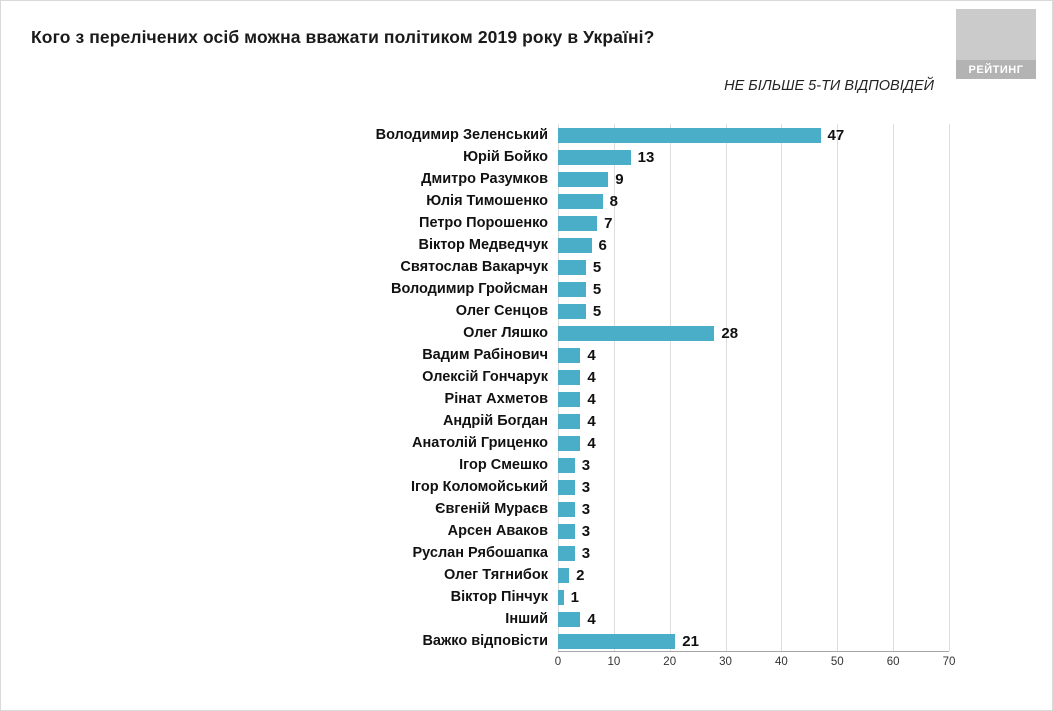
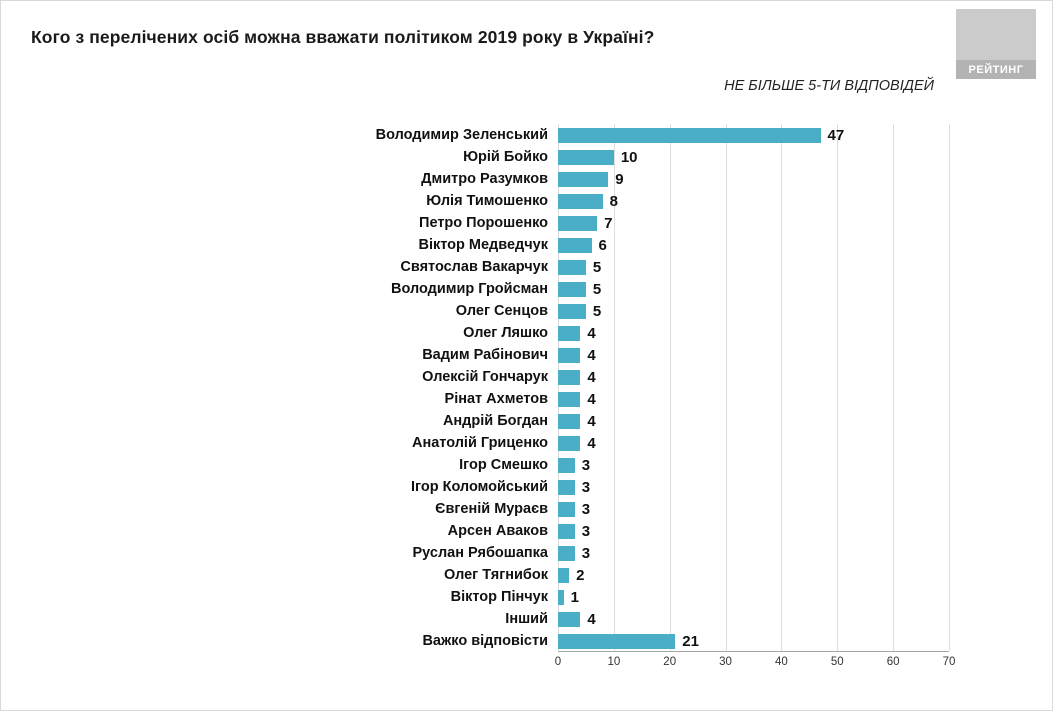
Юрій Бойко: 13 -> 10
Олег Ляшко: 28 -> 4
